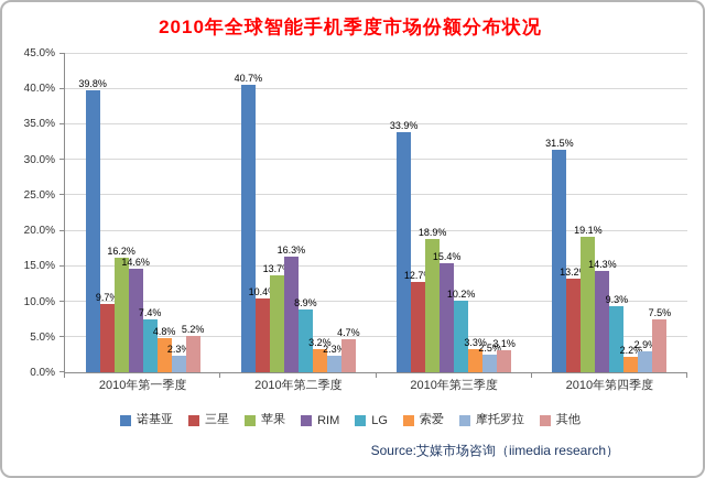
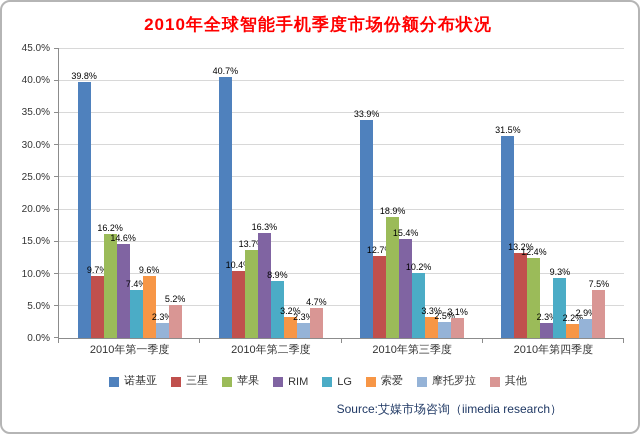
索爱/2010年第一季度: 4.8% -> 9.6%
苹果/2010年第四季度: 19.1% -> 12.4%
RIM/2010年第四季度: 14.3% -> 2.3%
